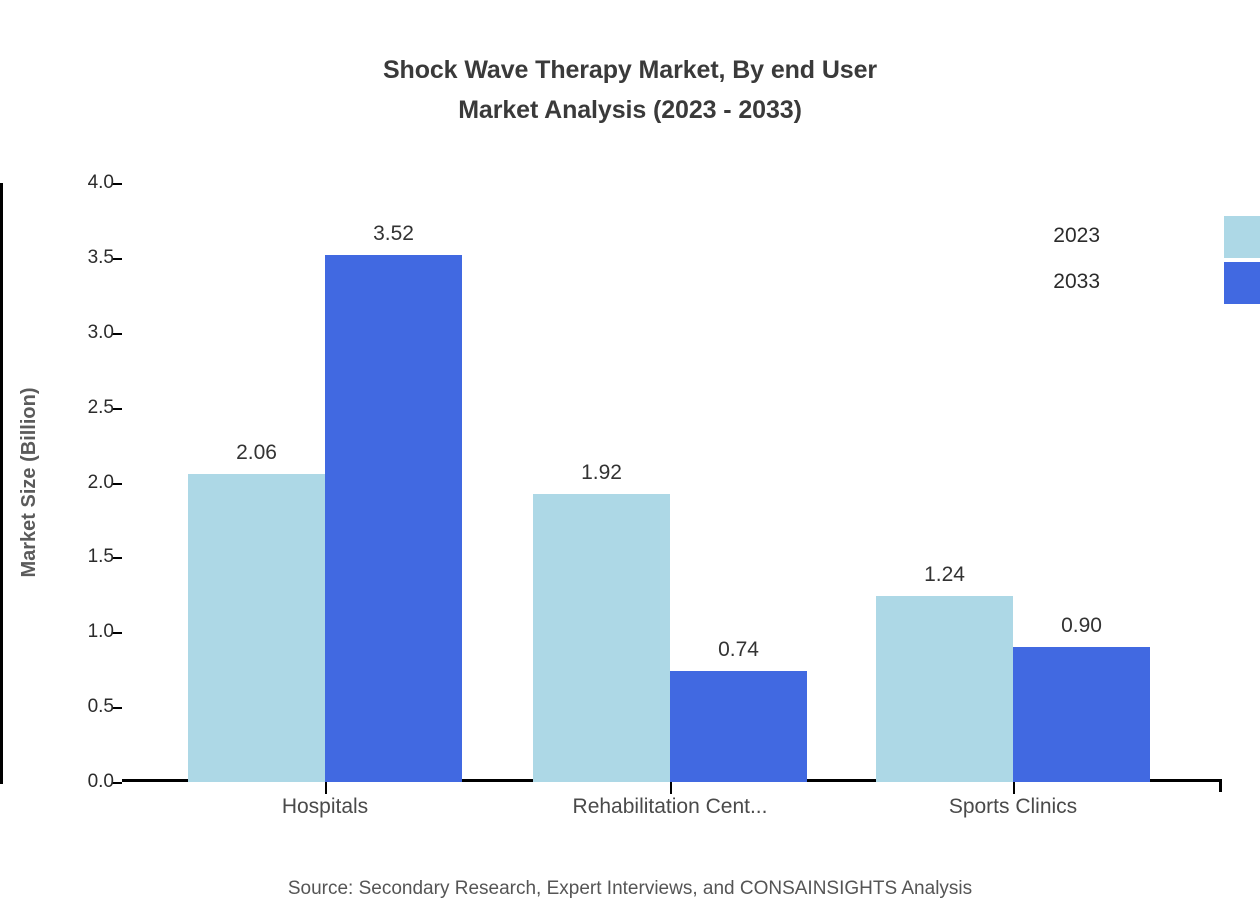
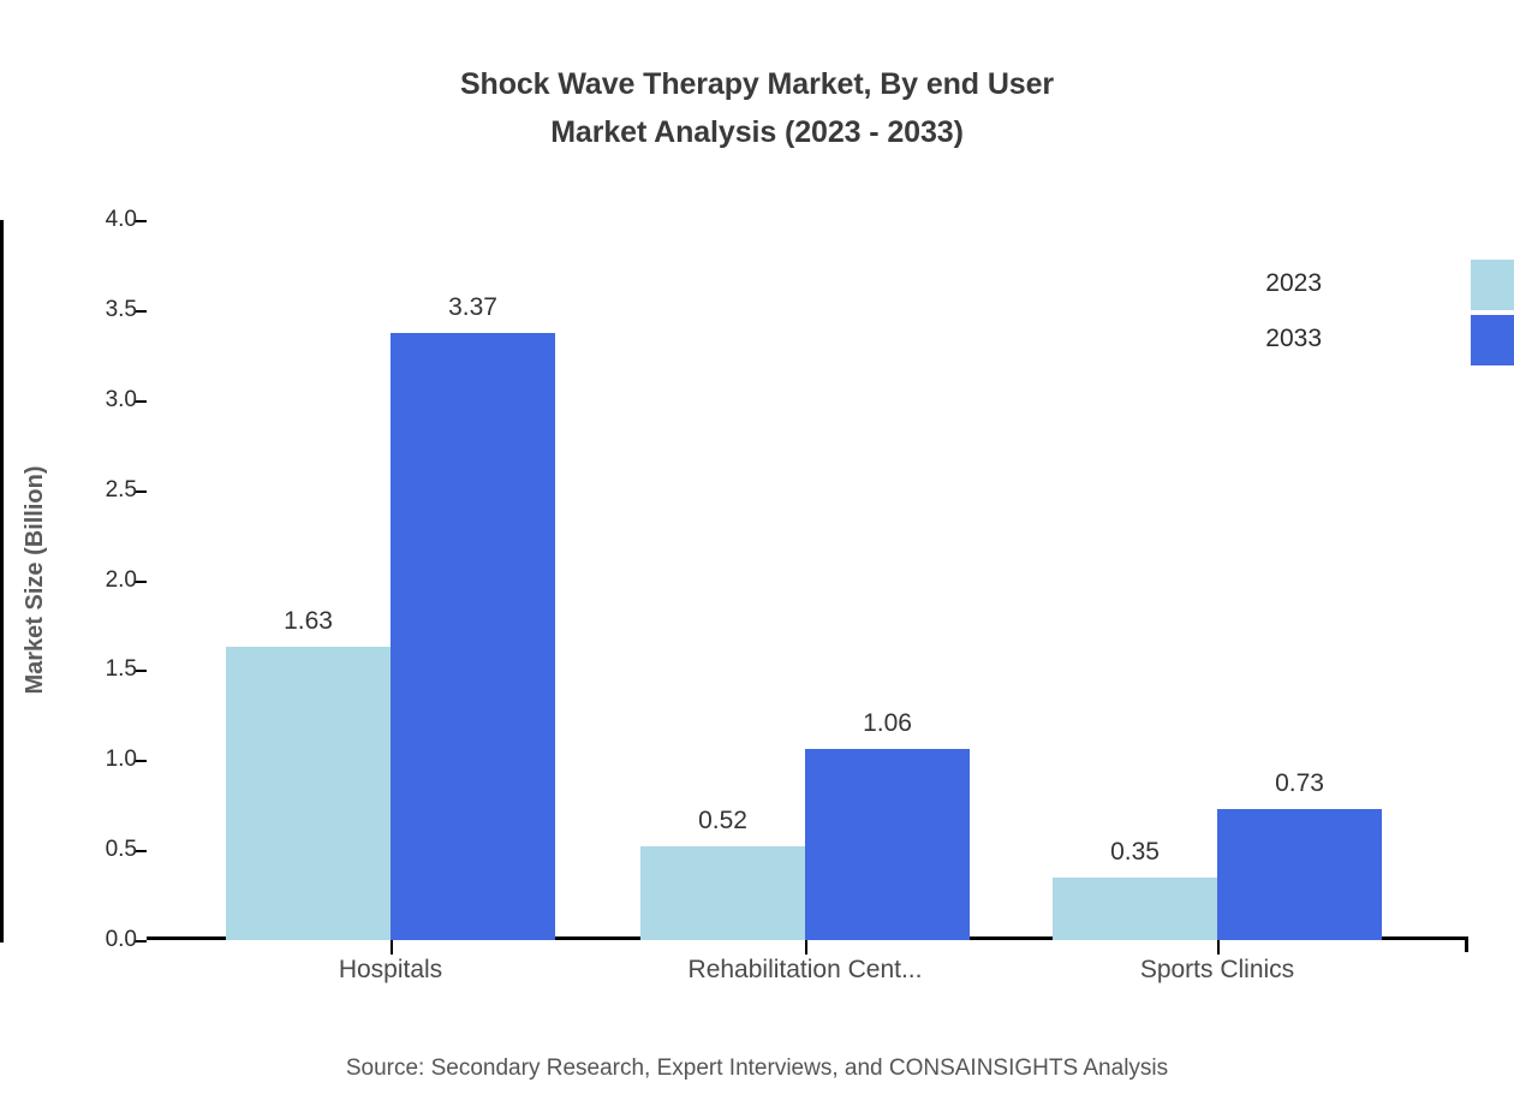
2023/Hospitals: 2.06 -> 1.63
2033/Hospitals: 3.52 -> 3.37
2023/Rehabilitation Cent...: 1.92 -> 0.52
2033/Rehabilitation Cent...: 0.74 -> 1.06
2023/Sports Clinics: 1.24 -> 0.35
2033/Sports Clinics: 0.90 -> 0.73
